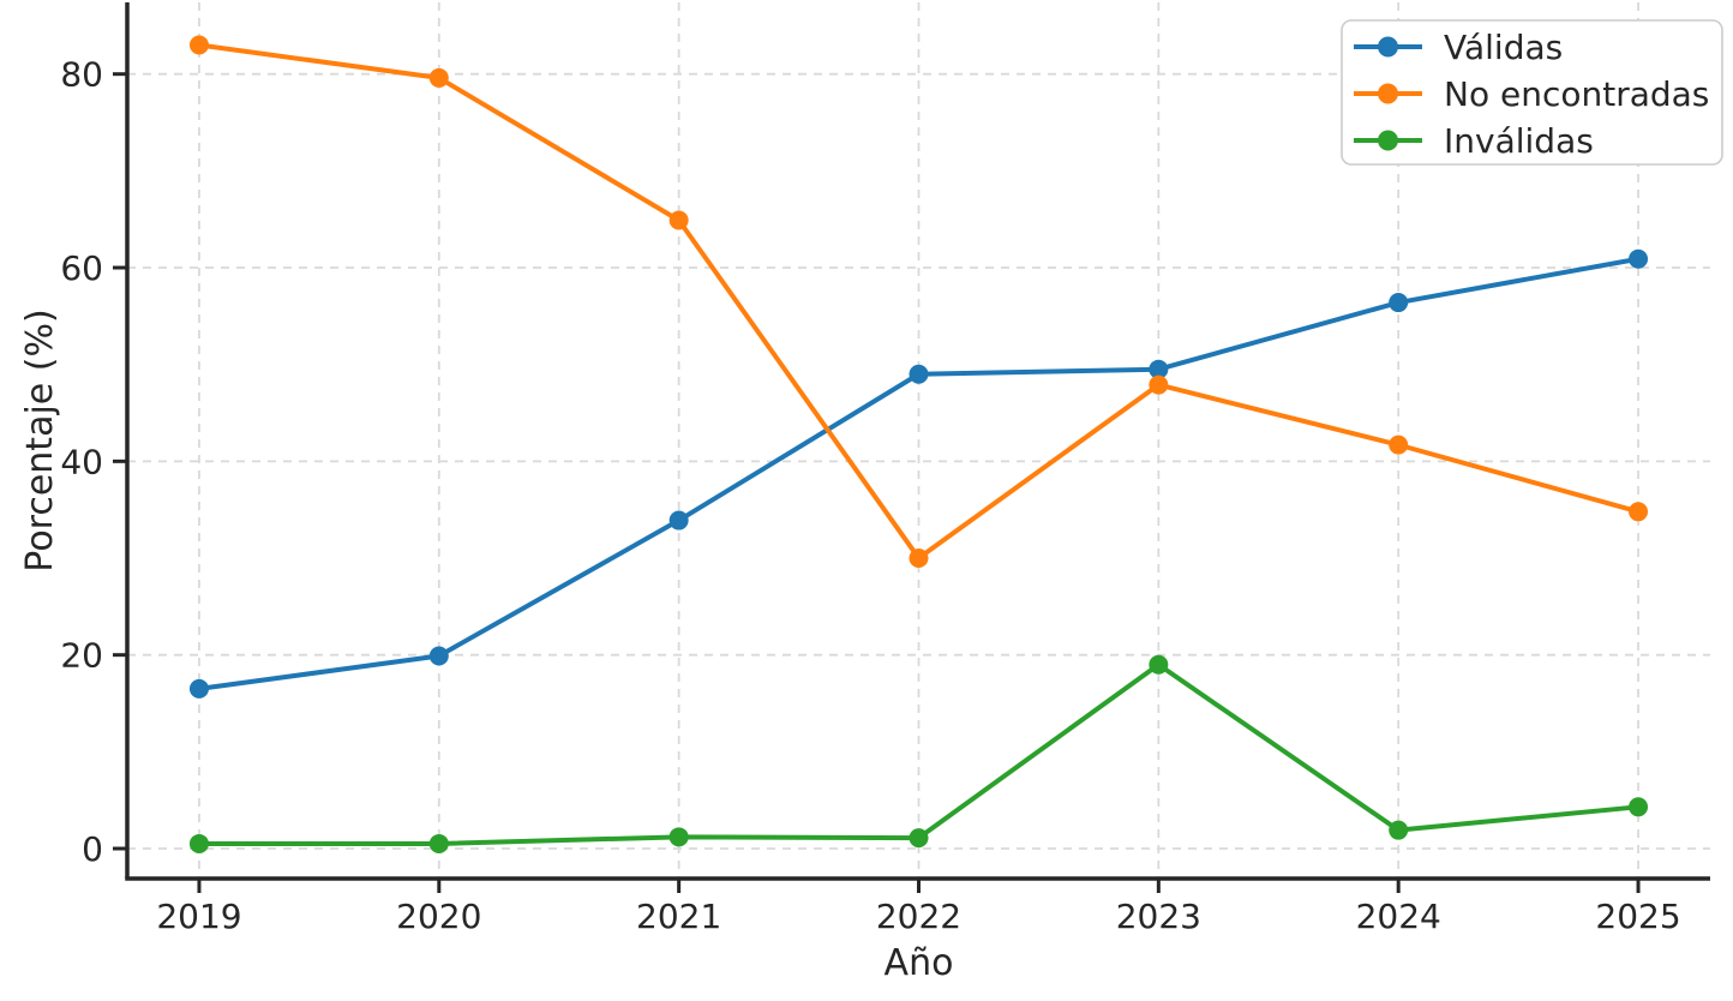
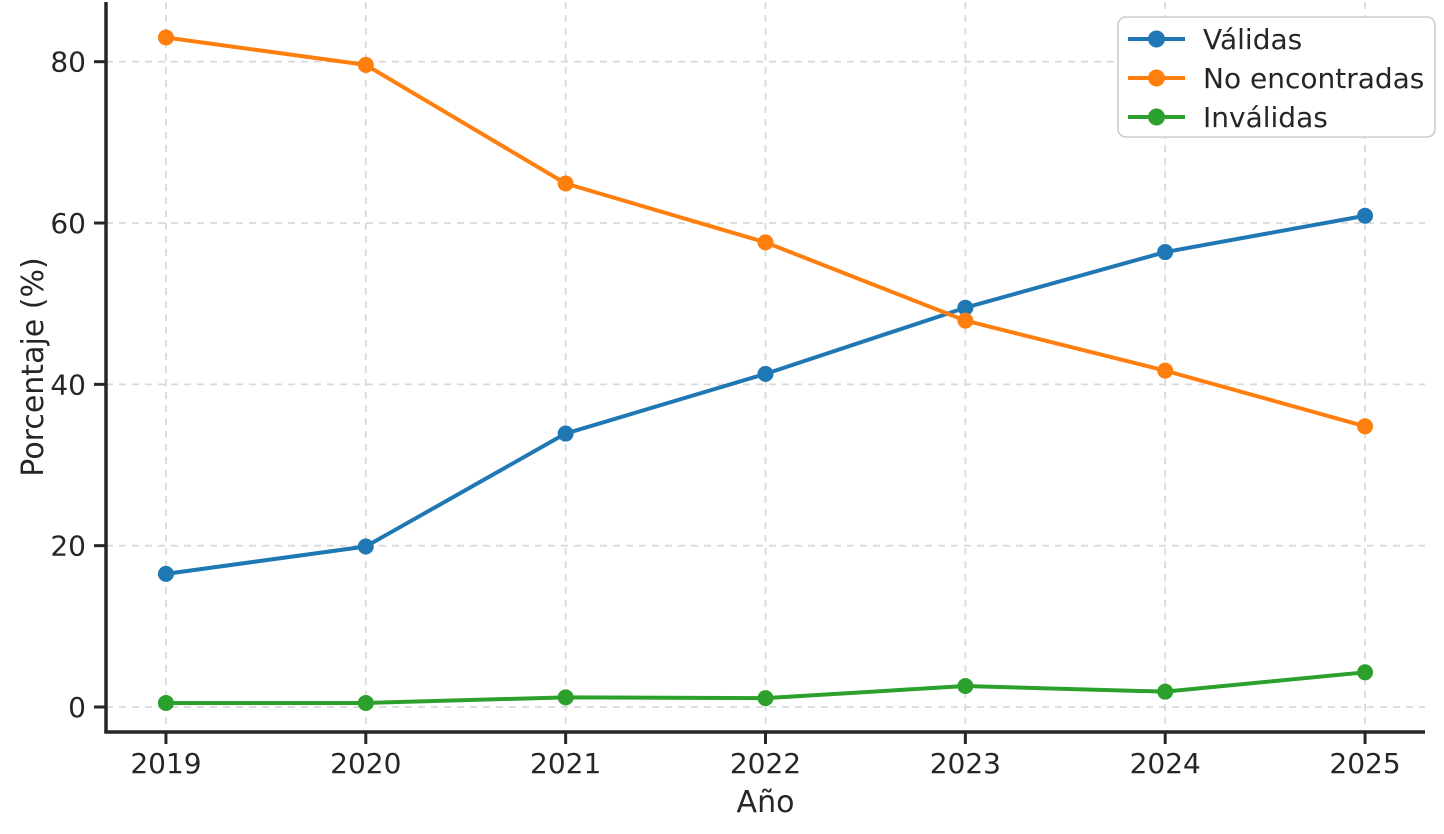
Válidas/2022: 49 -> 41
No encontradas/2022: 30 -> 58
Inválidas/2023: 19 -> 3
